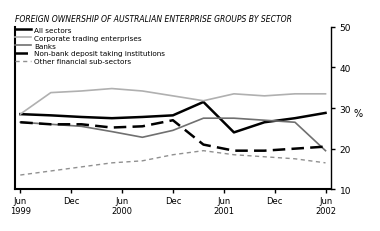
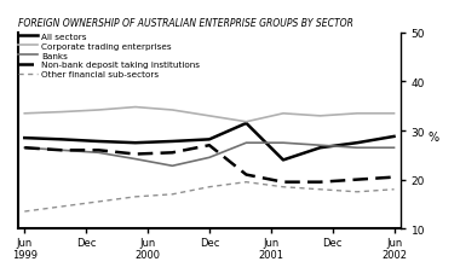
Corporate trading enterprises/Jun 1999: 28.5 -> 33.5
Banks/Jun 2002: 19.5 -> 26.5
Other financial sub-sectors/Jun 2002: 16.5 -> 18.0
